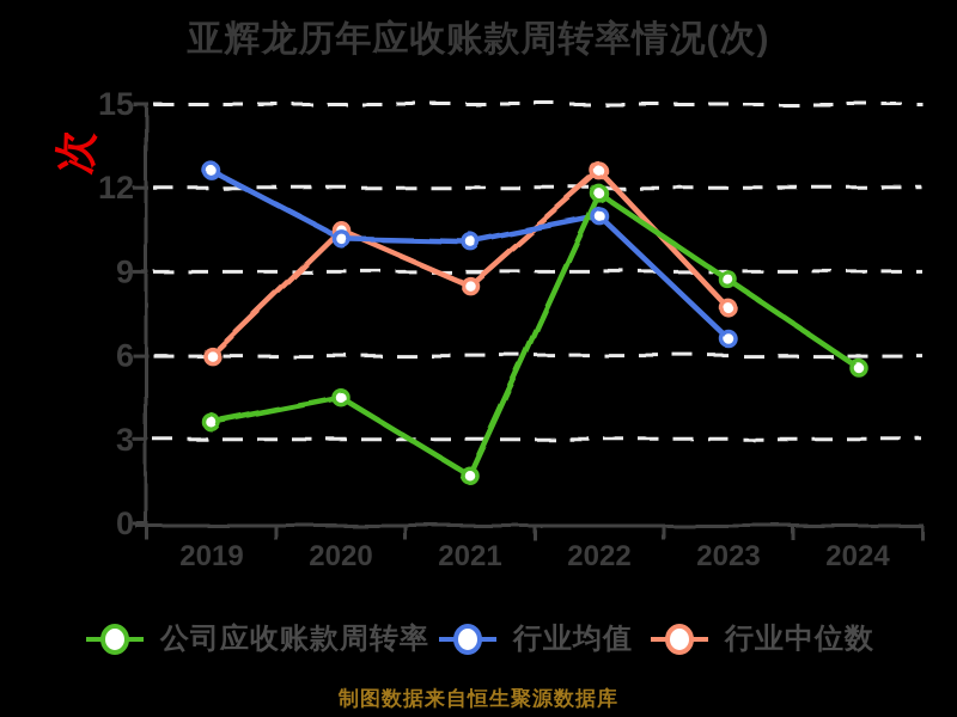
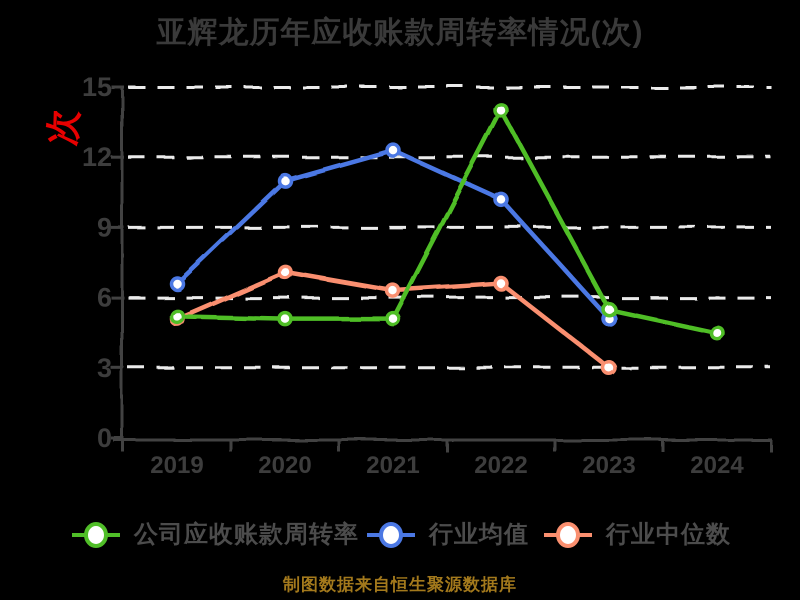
公司应收账款周转率/2019: 3.6 -> 5.2
行业均值/2019: 12.6 -> 6.6
行业中位数/2019: 6.0 -> 5.1
公司应收账款周转率/2020: 4.5 -> 5.1
行业均值/2020: 10.2 -> 11.0
行业中位数/2020: 10.5 -> 7.1
公司应收账款周转率/2021: 1.7 -> 5.1
行业均值/2021: 10.1 -> 12.3
行业中位数/2021: 8.5 -> 6.3
公司应收账款周转率/2022: 11.8 -> 14.0
行业均值/2022: 11.0 -> 10.2
行业中位数/2022: 12.6 -> 6.6
公司应收账款周转率/2023: 8.7 -> 5.5
行业均值/2023: 6.6 -> 5.1
行业中位数/2023: 7.7 -> 3.0
公司应收账款周转率/2024: 5.6 -> 4.5
